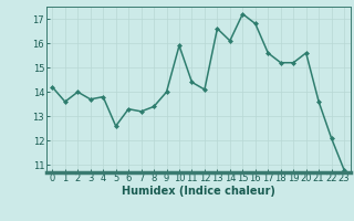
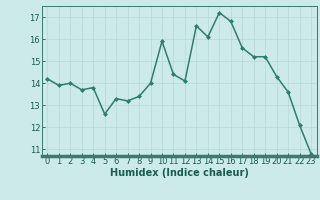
1: 13.6 -> 13.9
20: 15.6 -> 14.3
